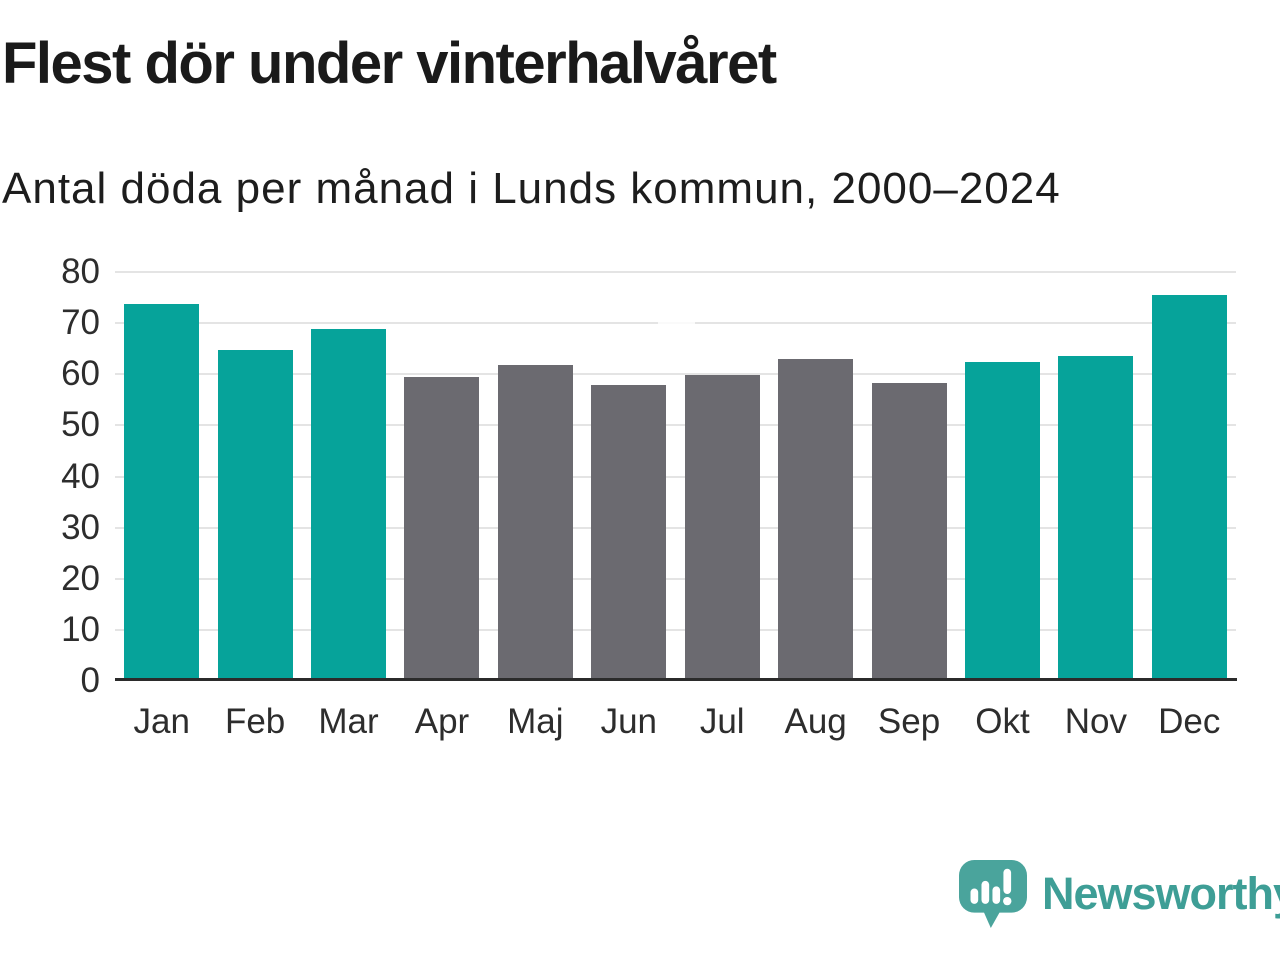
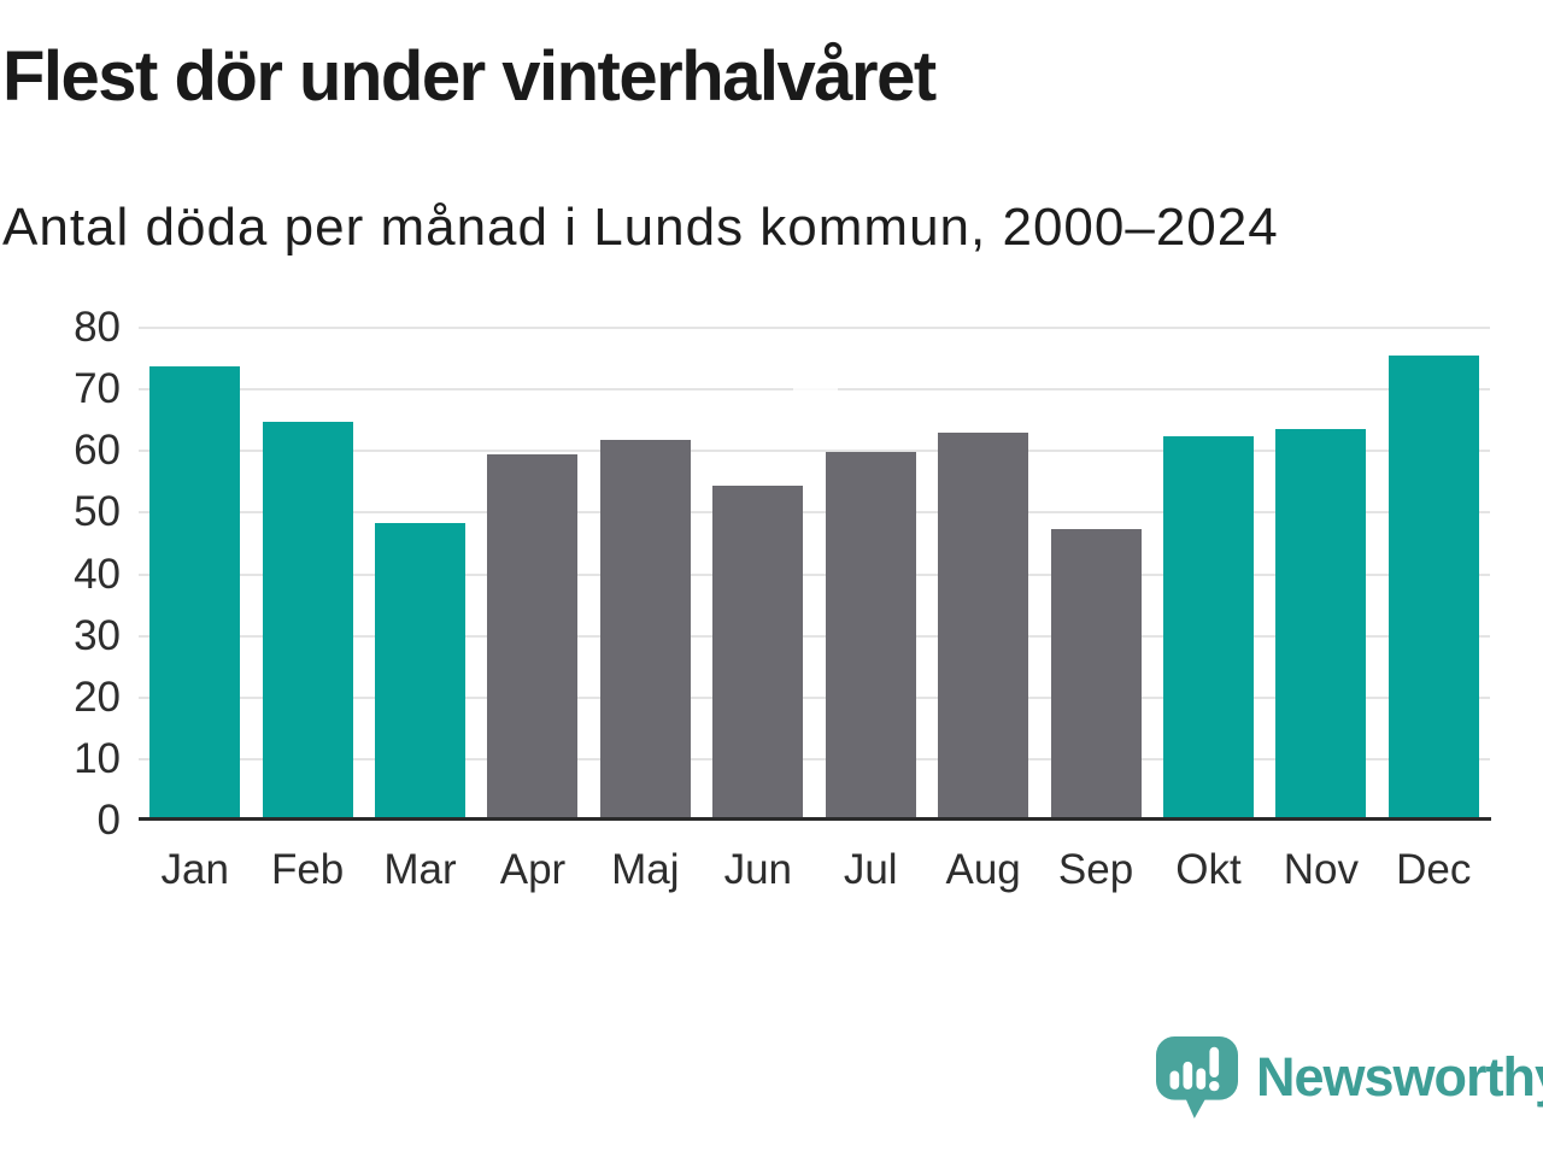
Mar: 68 -> 48
Jun: 58 -> 54
Sep: 58 -> 47
